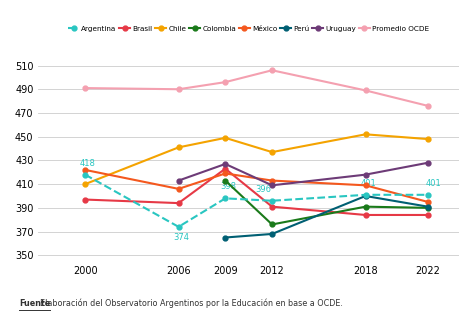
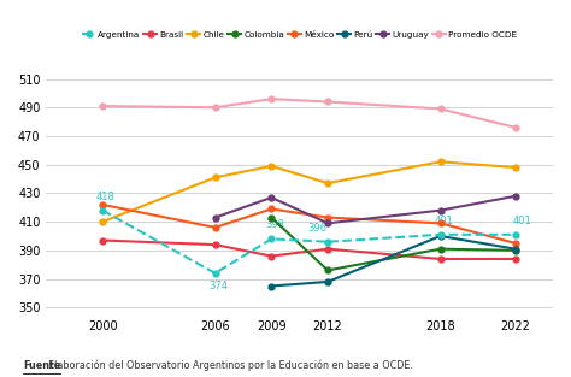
Brasil/2009: 423 -> 386
Promedio OCDE/2012: 506 -> 494
